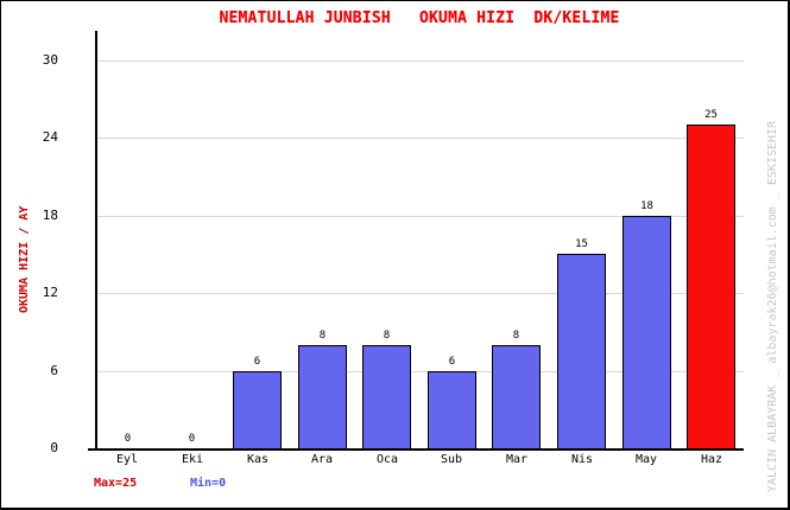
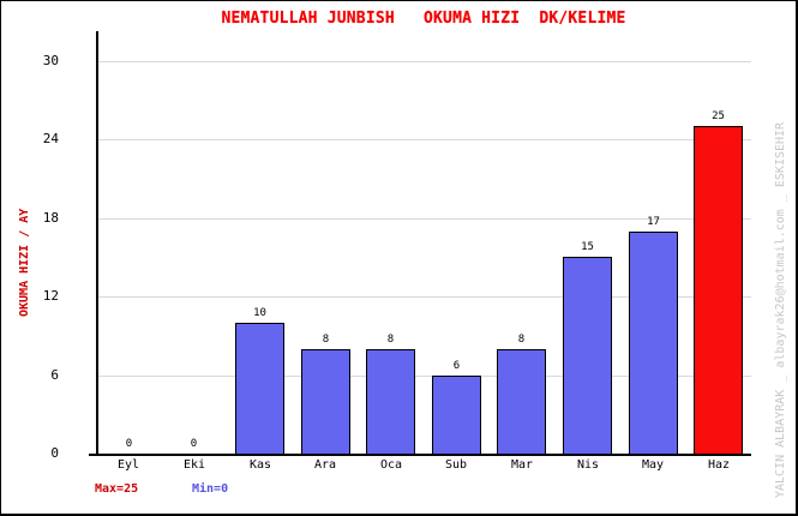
Kas: 6 -> 10
May: 18 -> 17
